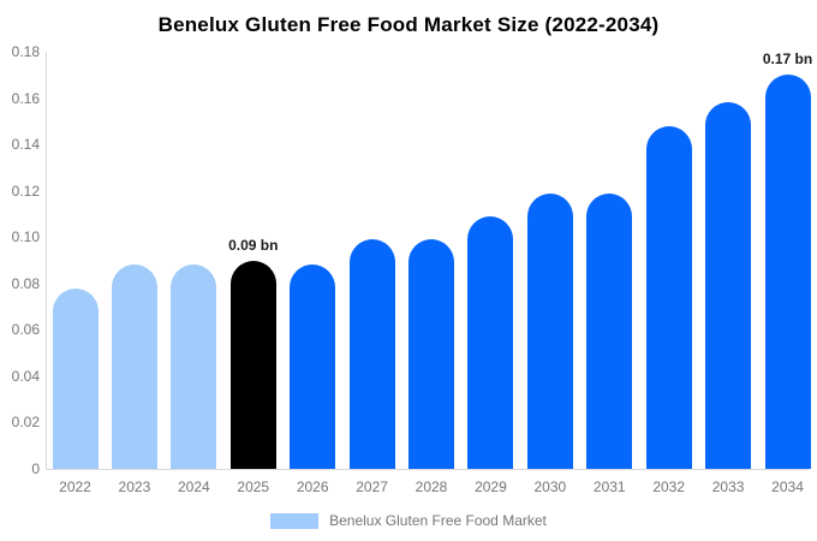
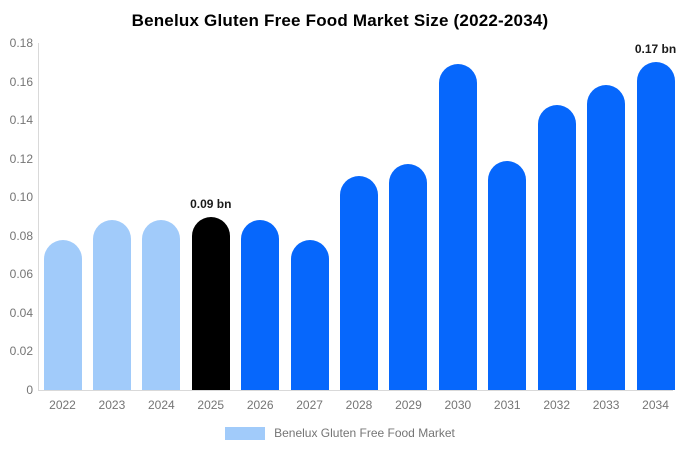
2027: 0.099 -> 0.078
2028: 0.099 -> 0.111
2029: 0.109 -> 0.117
2030: 0.119 -> 0.169
